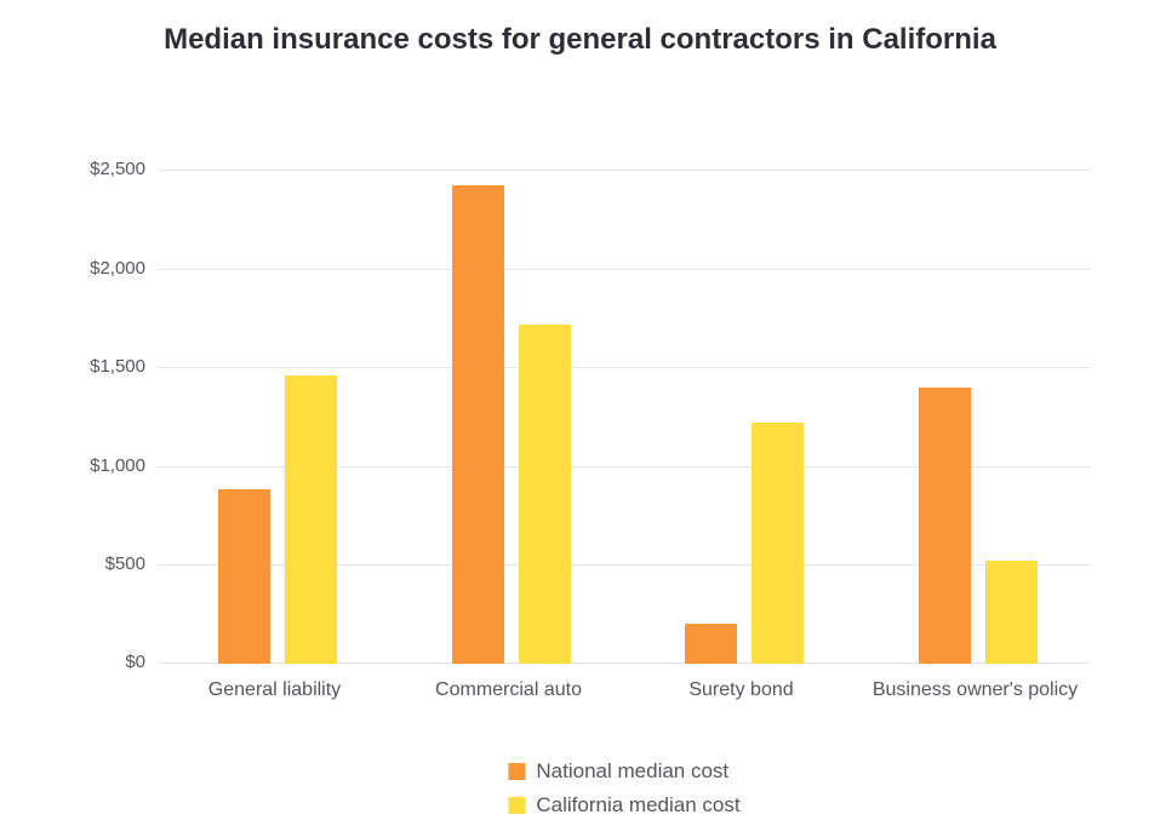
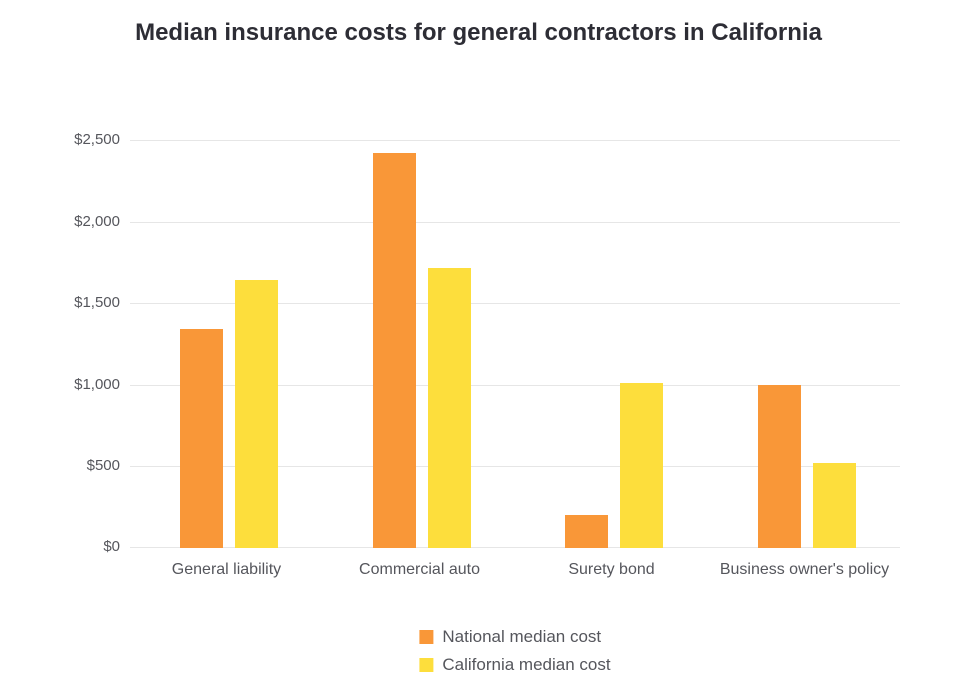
National median cost/General liability: $880 -> $1340
California median cost/General liability: $1460 -> $1640
California median cost/Surety bond: $1220 -> $1010
National median cost/Business owner's policy: $1400 -> $1000
